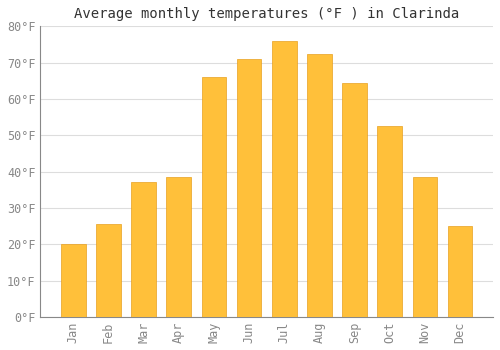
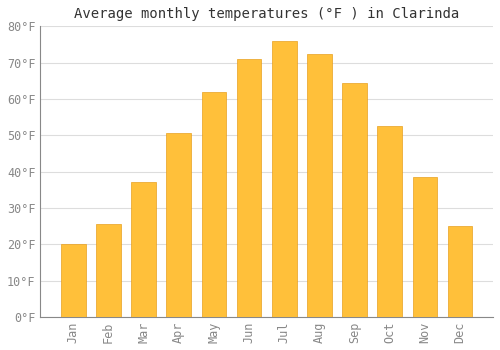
Apr: 38.5°F -> 50.5°F
May: 66.0°F -> 62.0°F
